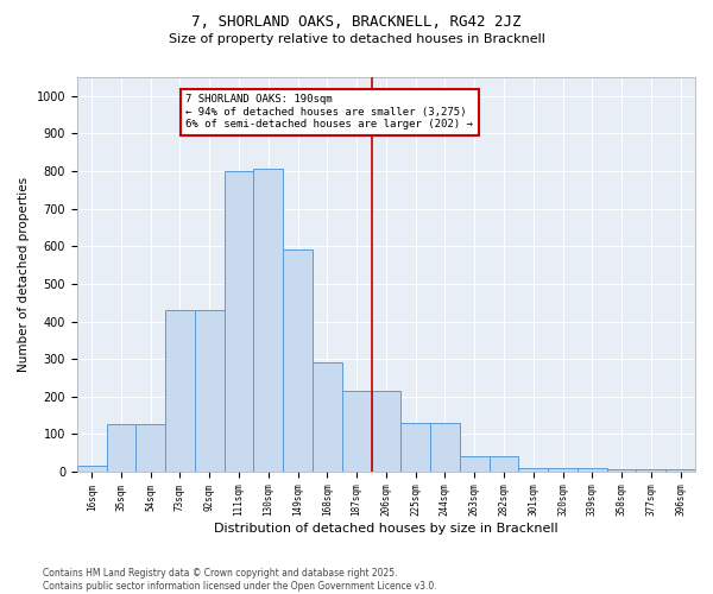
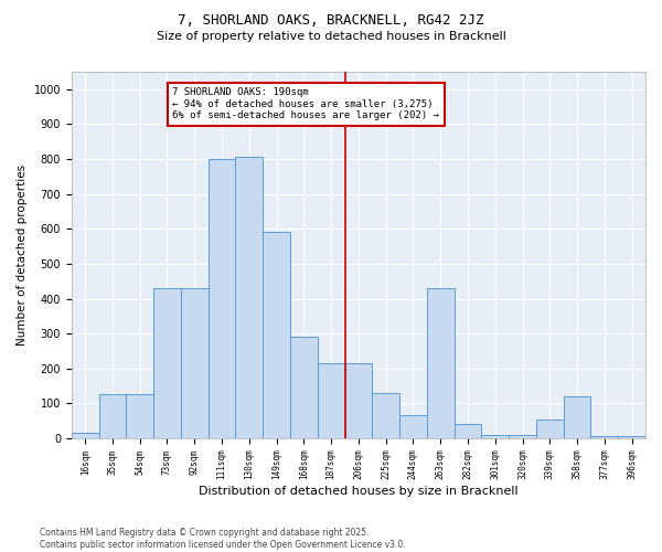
244sqm: 130 -> 65
263sqm: 40 -> 430
339sqm: 10 -> 55
358sqm: 5 -> 120
